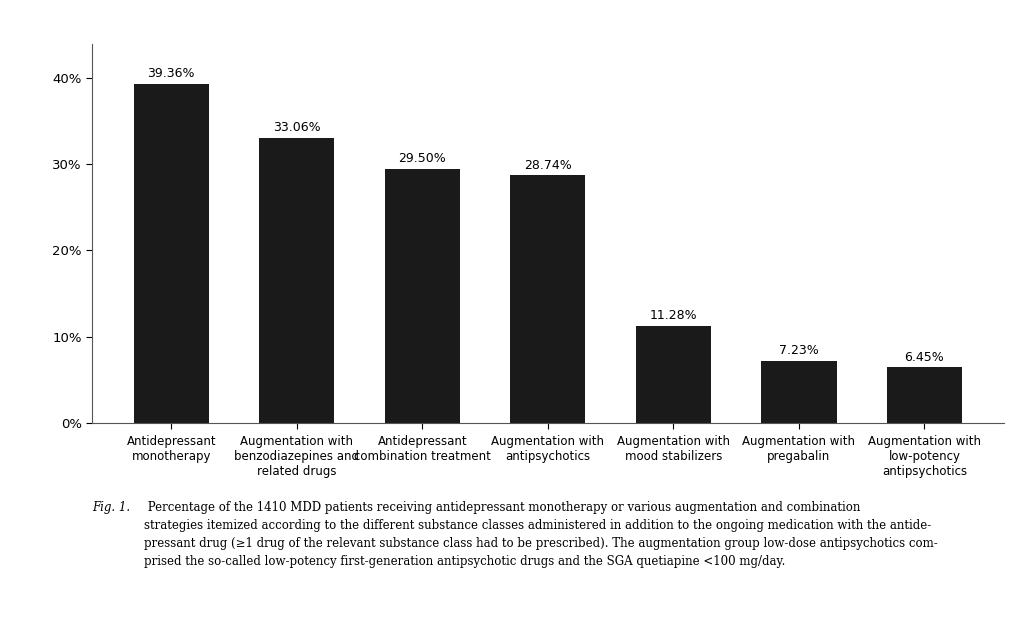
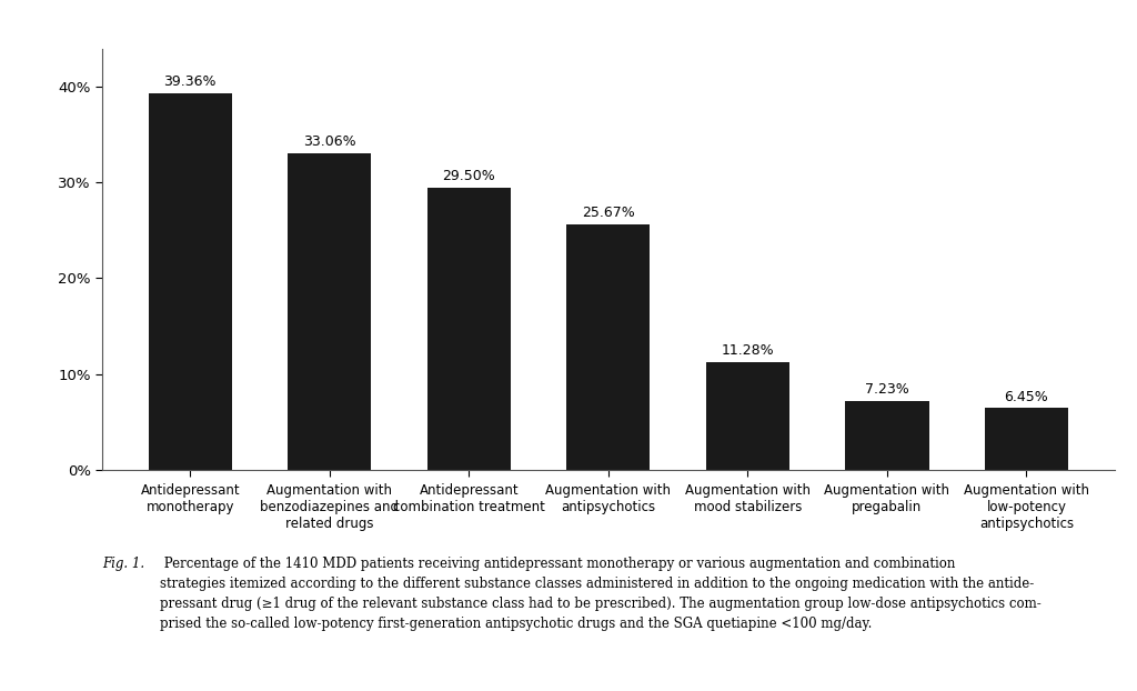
Augmentation with antipsychotics: 28.74% -> 25.67%
